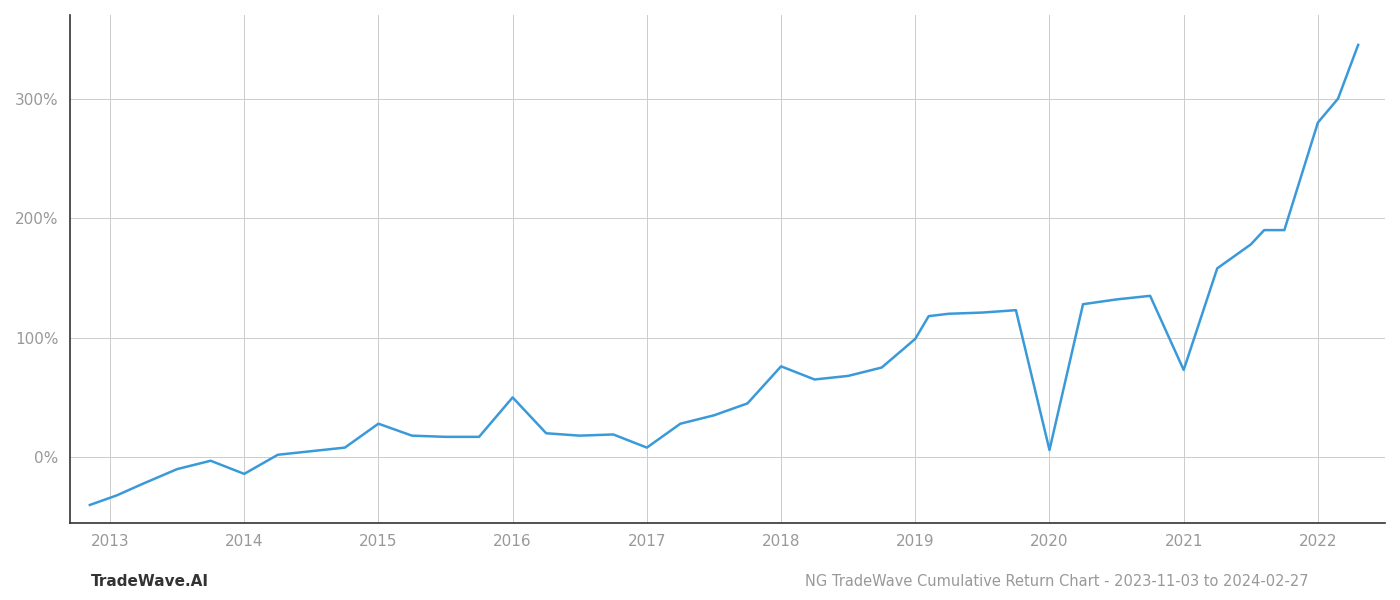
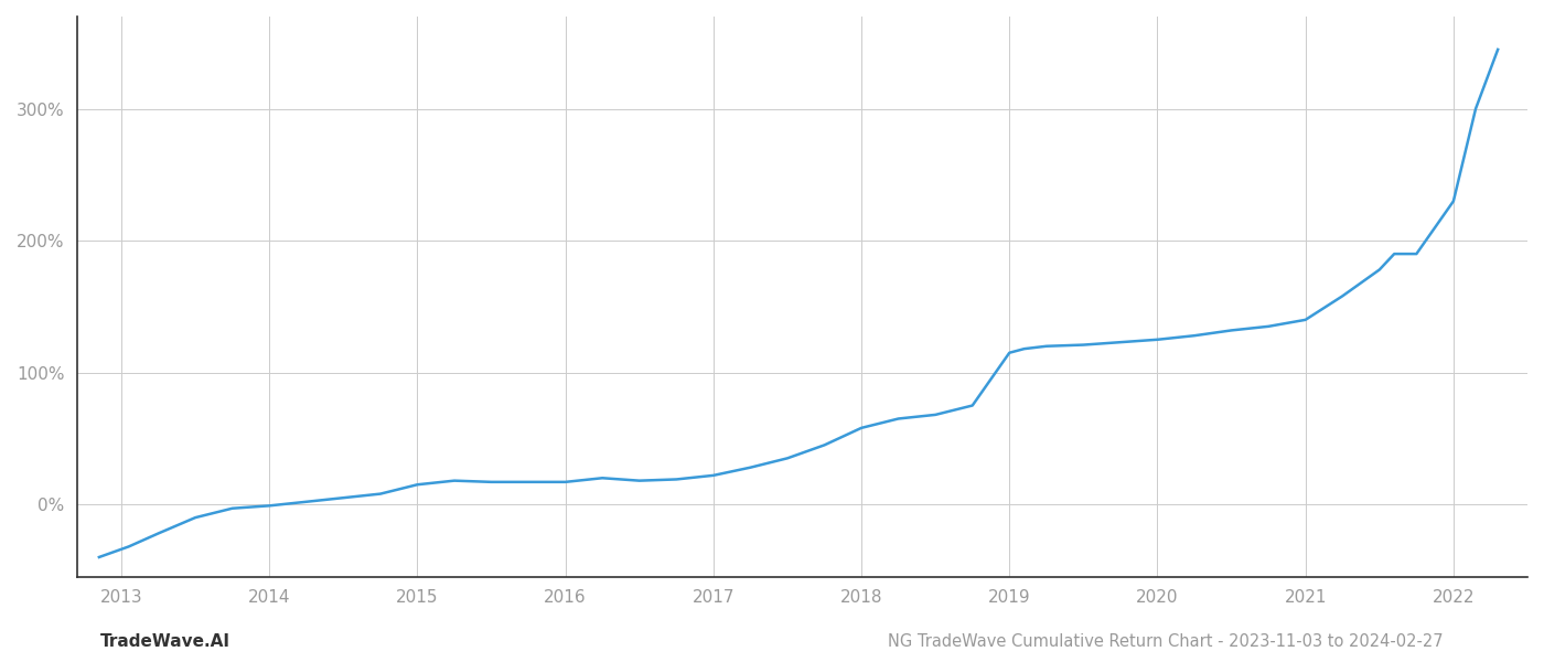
2014: -14% -> -1%
2015: 28% -> 15%
2016: 50% -> 17%
2017: 8% -> 22%
2018: 76% -> 58%
2019: 99% -> 115%
2020: 6% -> 125%
2021: 73% -> 140%
2022: 280% -> 230%
